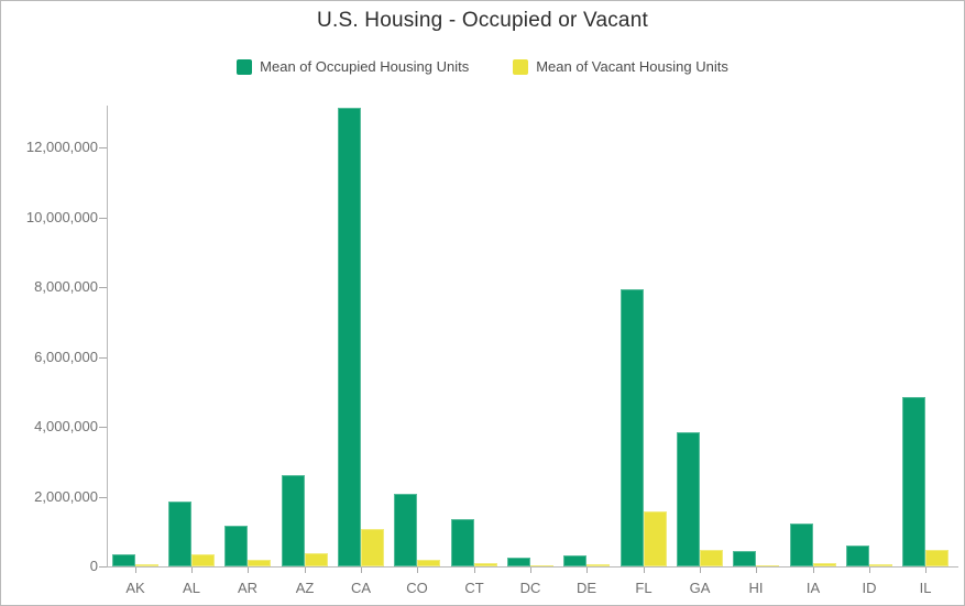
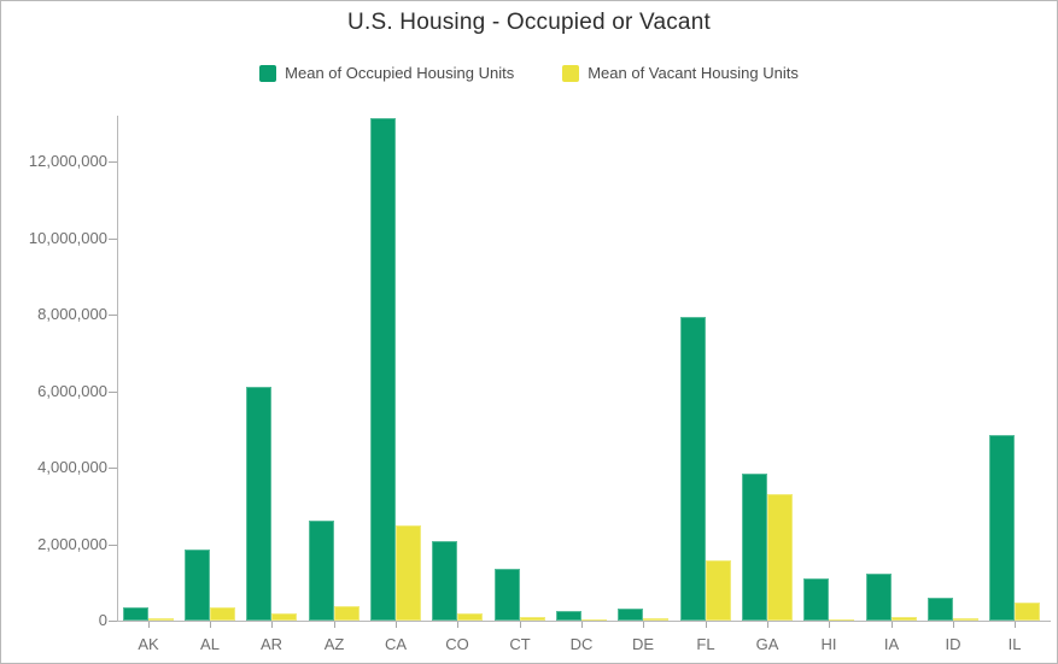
Mean of Occupied Housing Units/AR: 1200000 -> 6100000
Mean of Vacant Housing Units/CA: 1100000 -> 2500000
Mean of Vacant Housing Units/GA: 500000 -> 3300000
Mean of Occupied Housing Units/HI: 400000 -> 1100000
